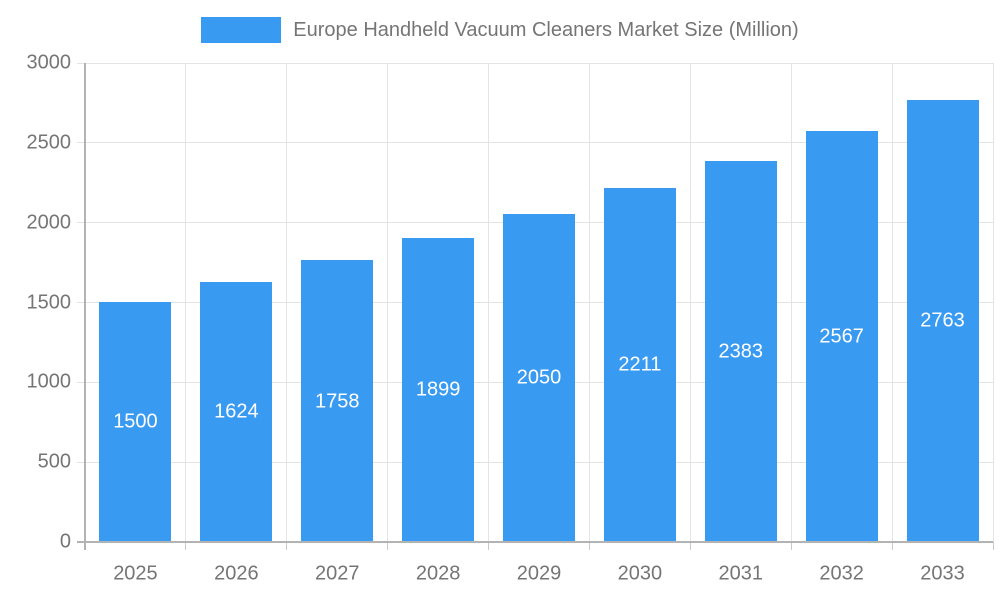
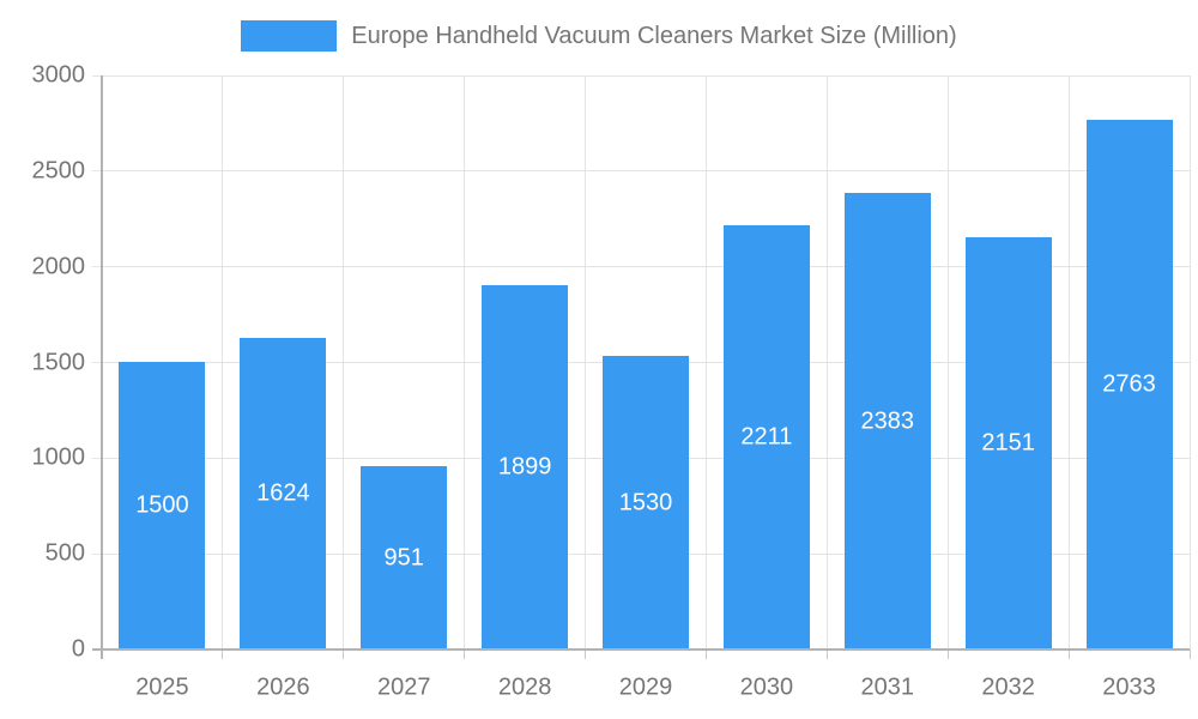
2027: 1758 -> 951
2029: 2050 -> 1530
2032: 2567 -> 2151
